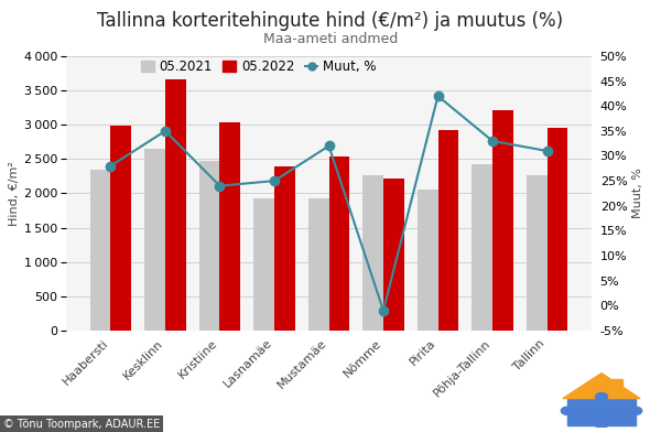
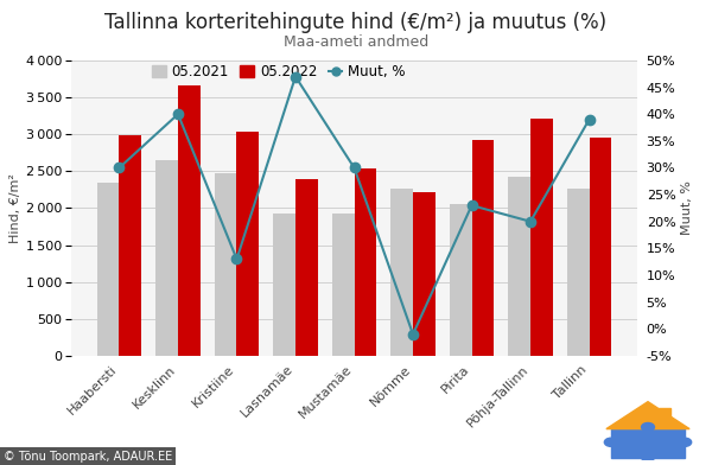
Muut, %/Haabersti: 28% -> 30%
Muut, %/Kesklinn: 35% -> 40%
Muut, %/Kristiine: 24% -> 13%
Muut, %/Lasnamäe: 25% -> 47%
Muut, %/Mustamäe: 32% -> 30%
Muut, %/Pirita: 42% -> 23%
Muut, %/Põhja-Tallinn: 33% -> 20%
Muut, %/Tallinn: 31% -> 39%
